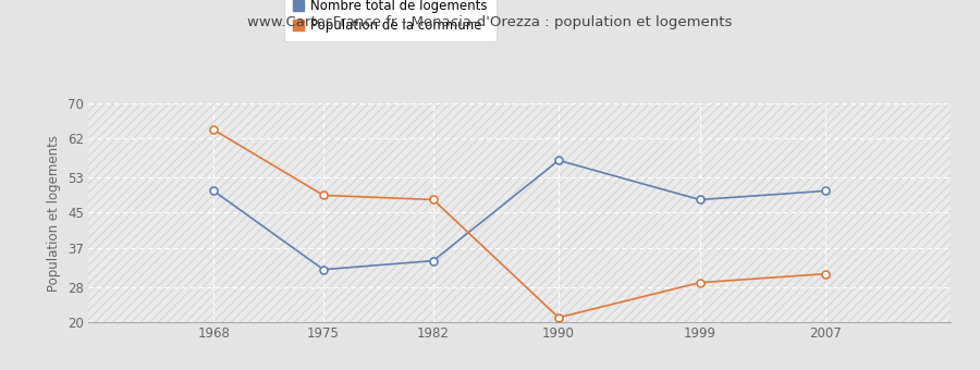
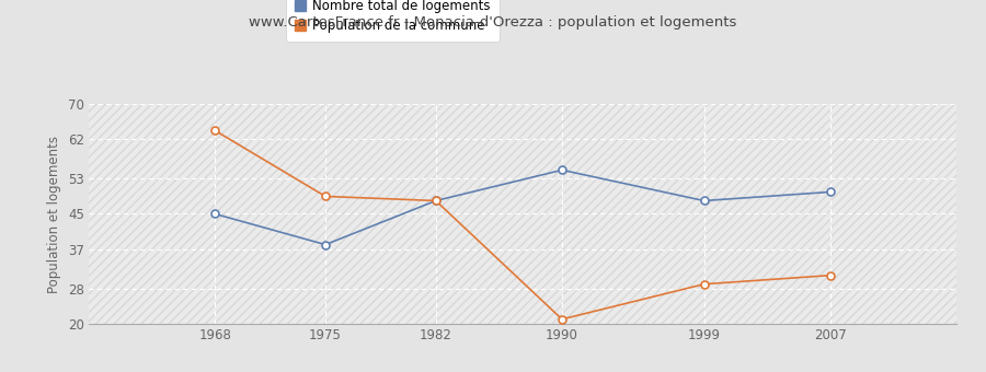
Nombre total de logements/1968: 50 -> 45
Nombre total de logements/1975: 32 -> 38
Nombre total de logements/1982: 34 -> 48
Nombre total de logements/1990: 57 -> 55
